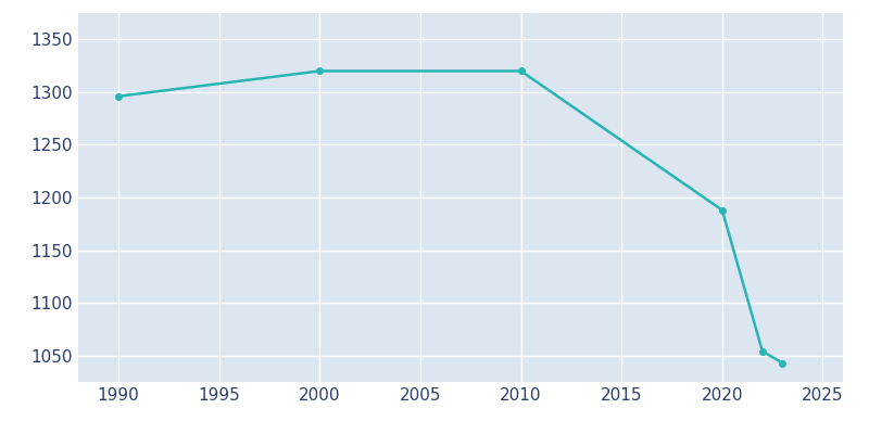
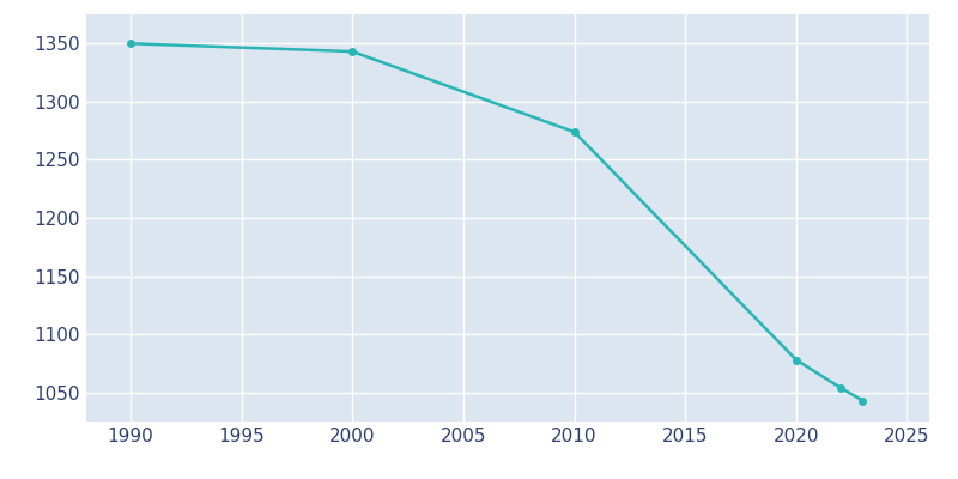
1990: 1296 -> 1350
2000: 1320 -> 1343
2010: 1320 -> 1274
2020: 1188 -> 1078
